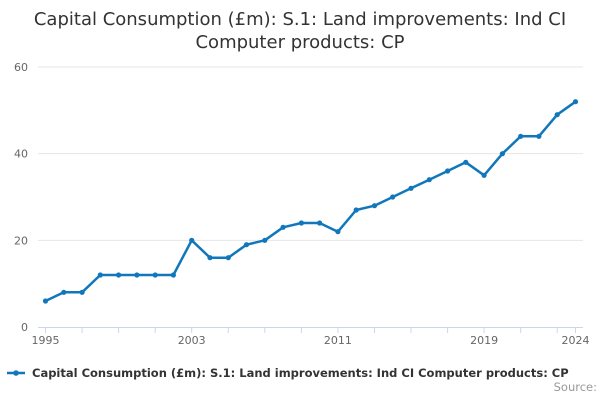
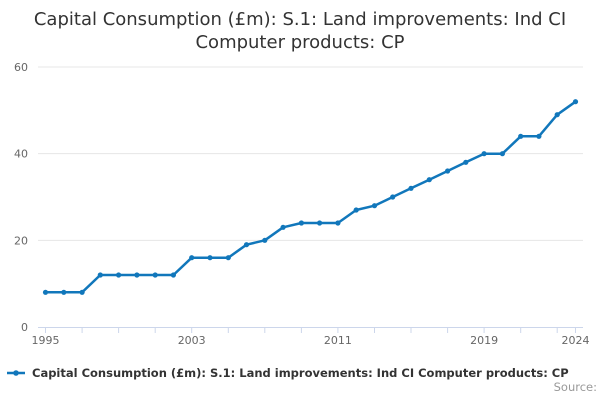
1995: 6 -> 8
2003: 20 -> 16
2011: 22 -> 24
2019: 35 -> 40
